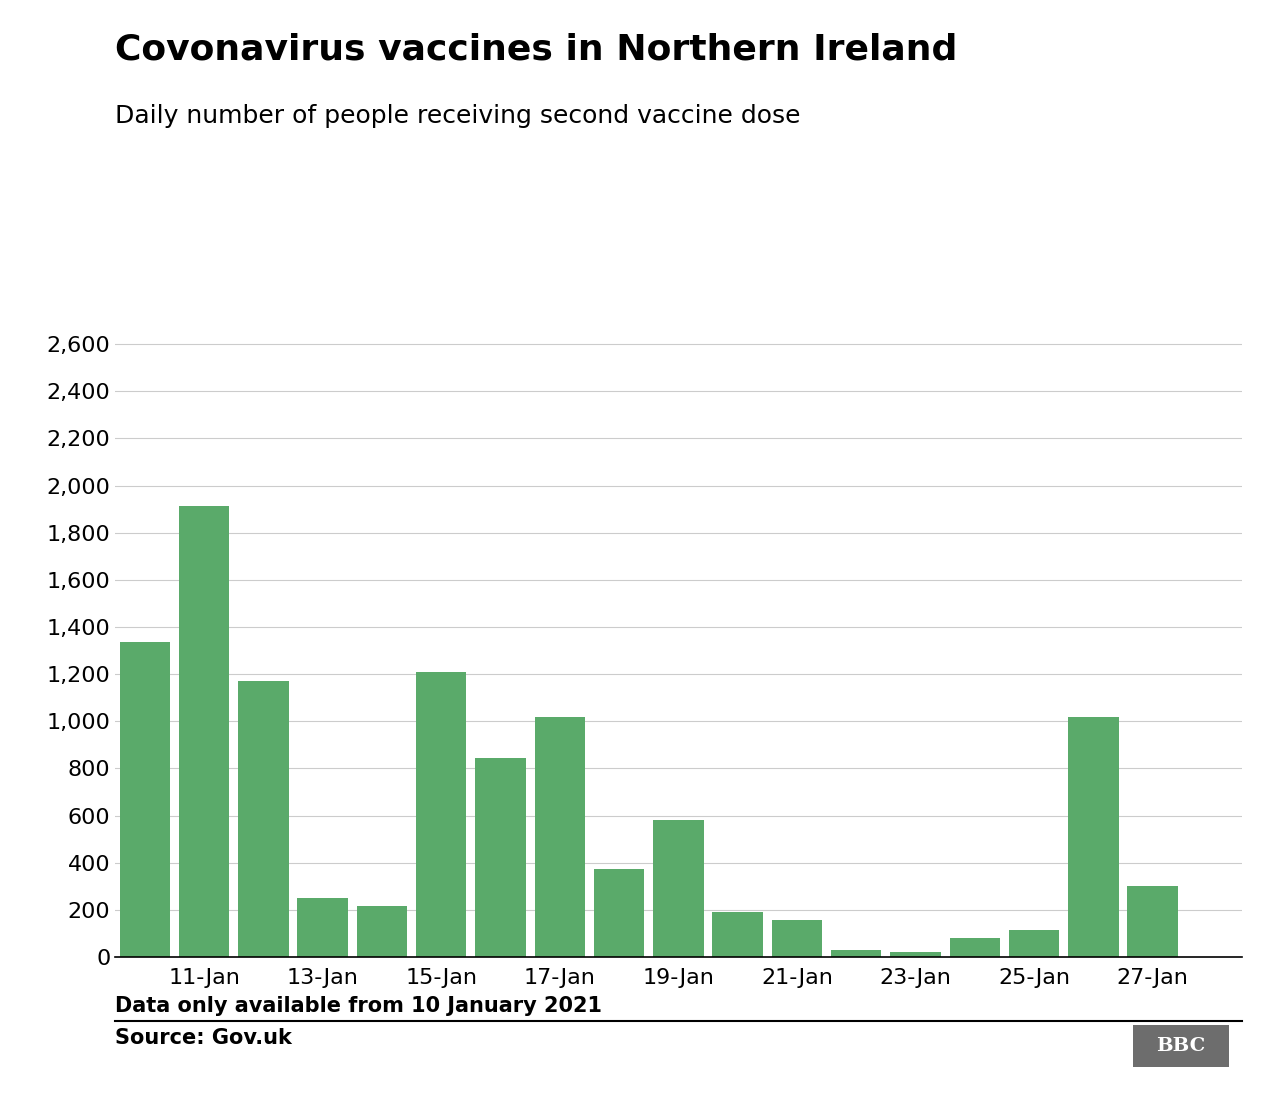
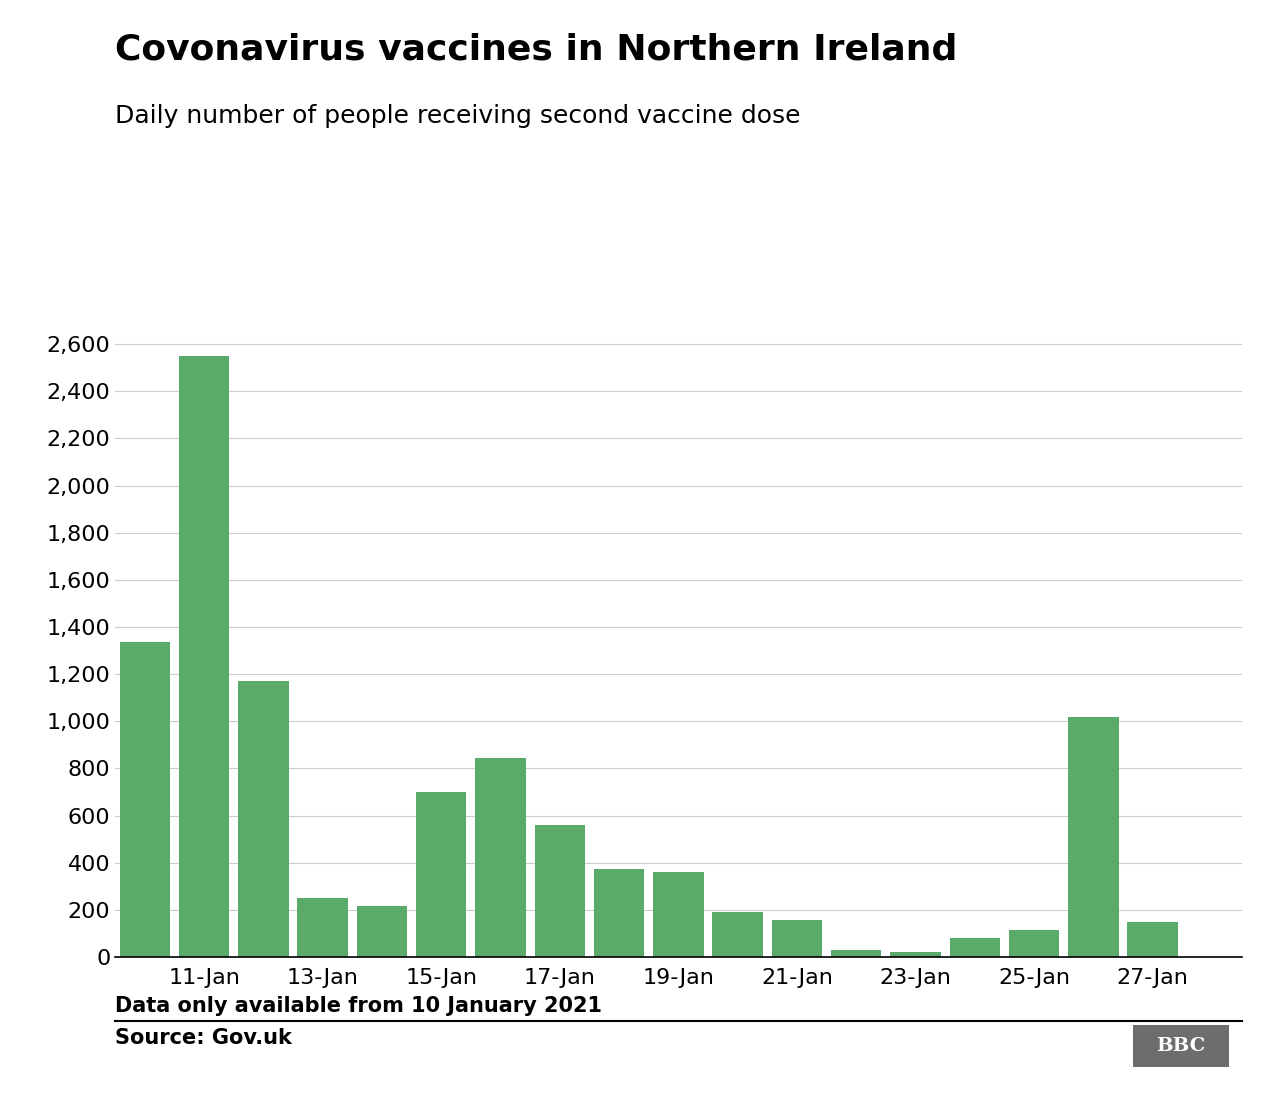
11-Jan: 1,915 -> 2,550
15-Jan: 1,210 -> 700
17-Jan: 1,020 -> 560
19-Jan: 580 -> 360
27-Jan: 300 -> 150
